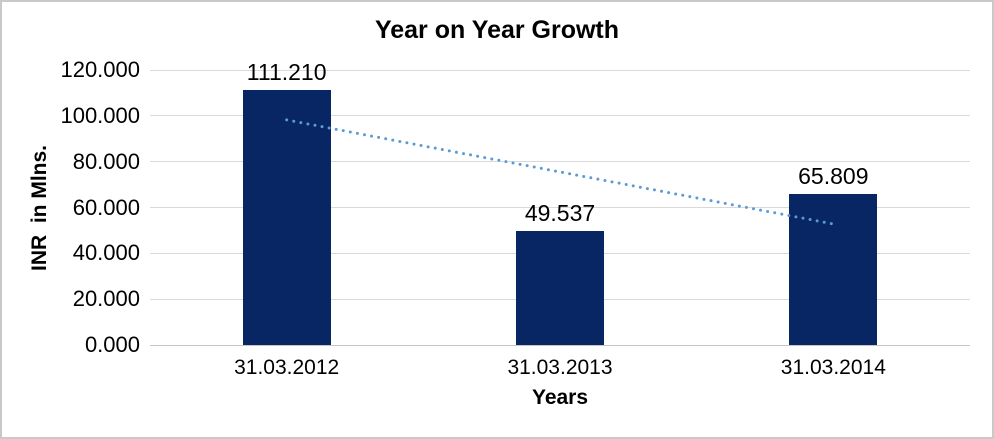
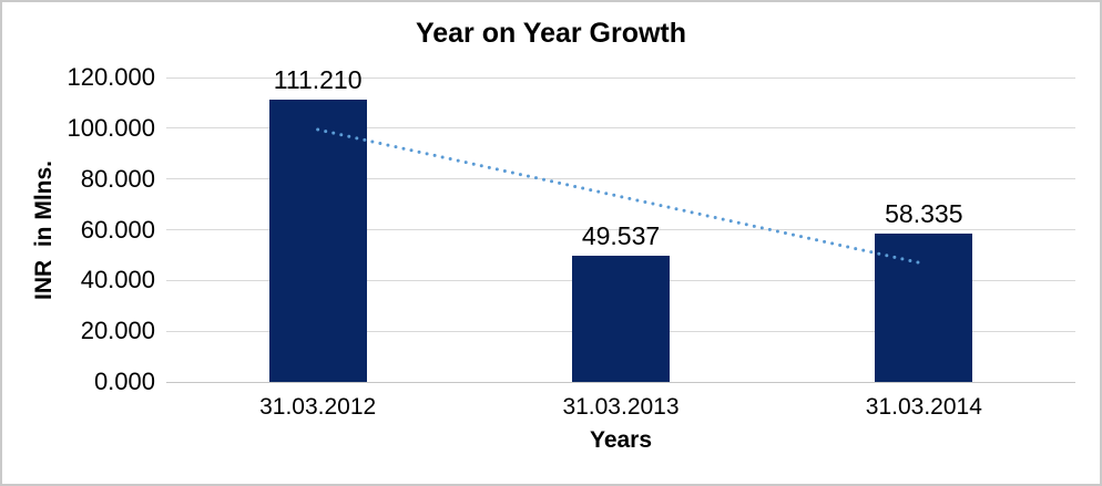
31.03.2014: 65.809 -> 58.335
